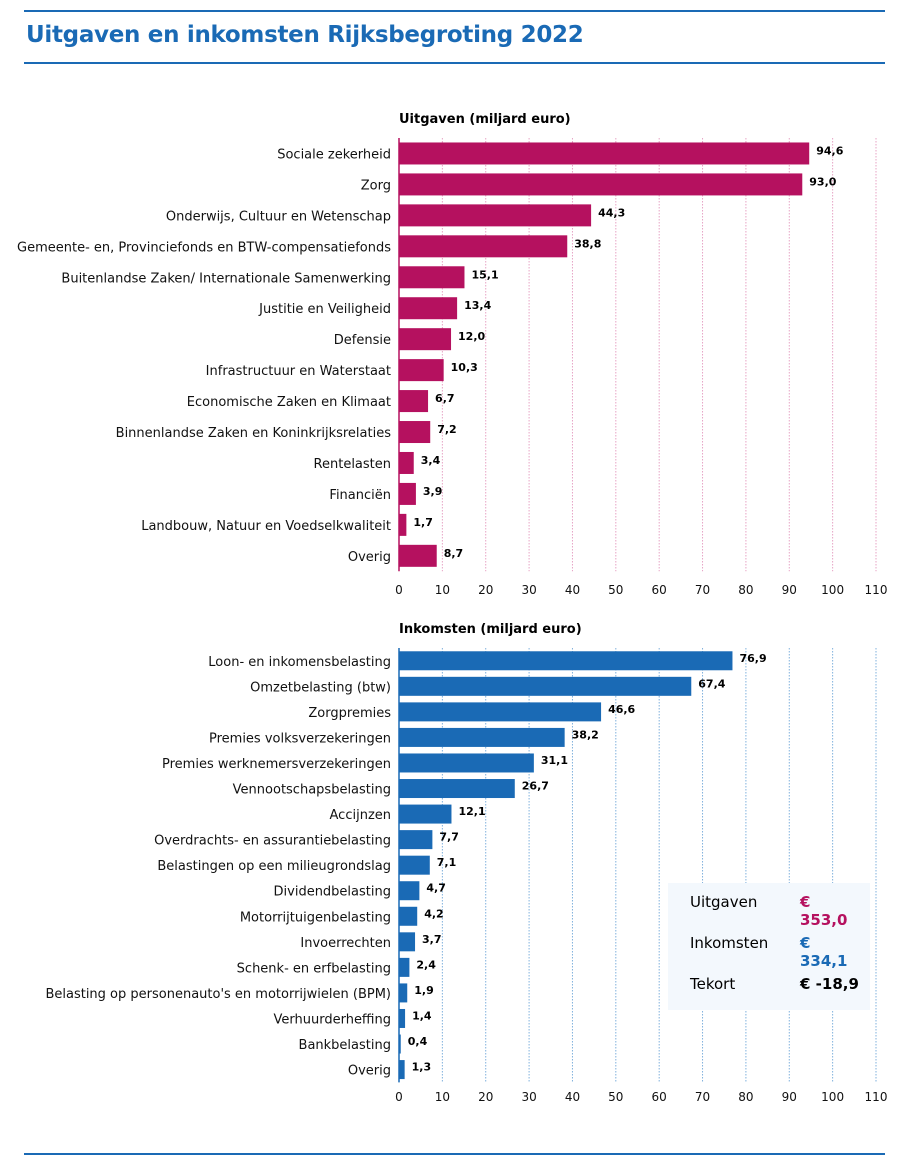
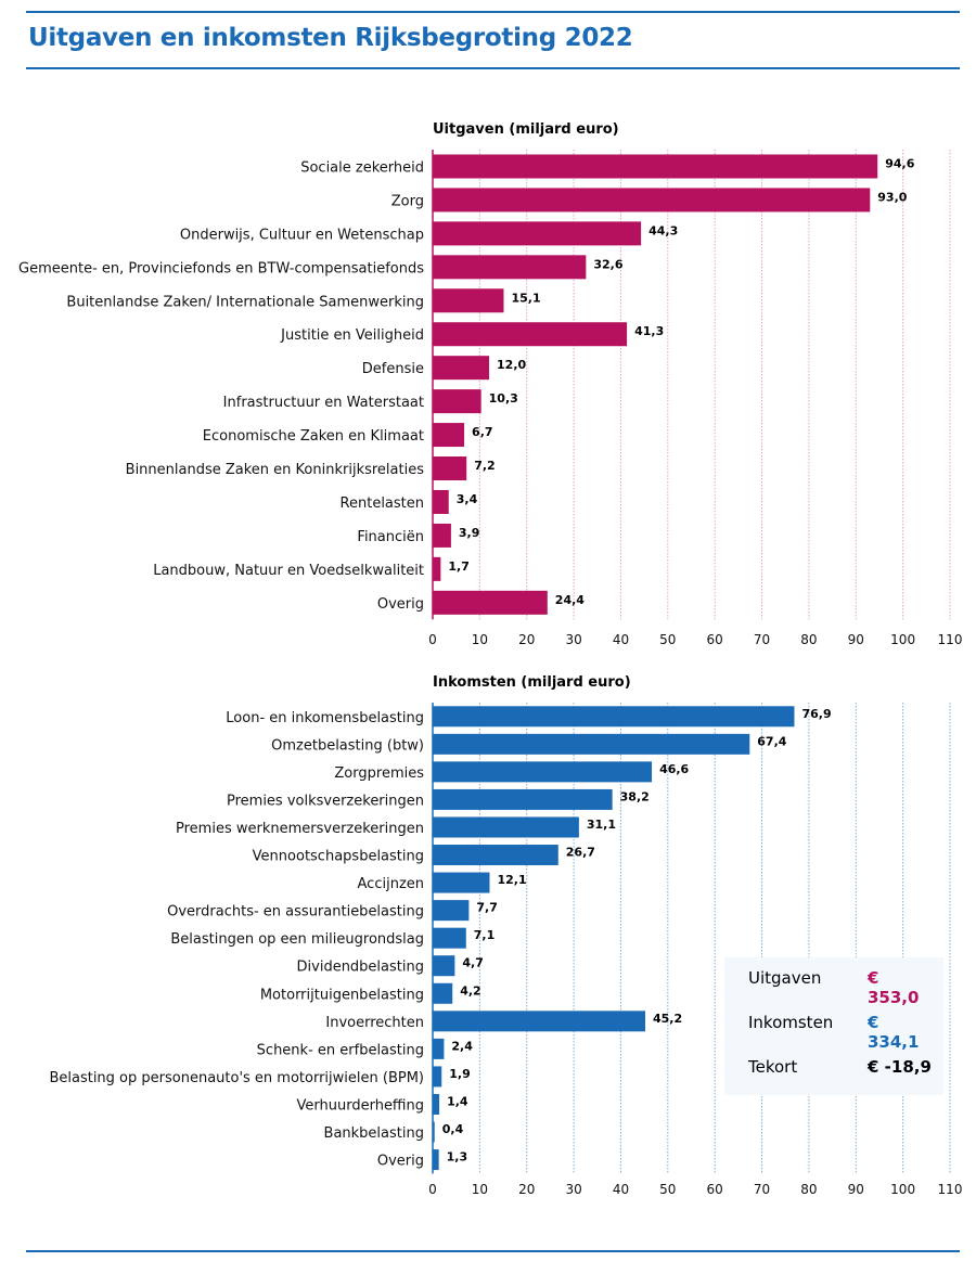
Uitgaven (miljard euro)/Gemeente- en, Provinciefonds en BTW-compensatiefonds: 38,8 -> 32,6
Uitgaven (miljard euro)/Justitie en Veiligheid: 13,4 -> 41,3
Uitgaven (miljard euro)/Overig: 8,7 -> 24,4
Inkomsten (miljard euro)/Invoerrechten: 3,7 -> 45,2
